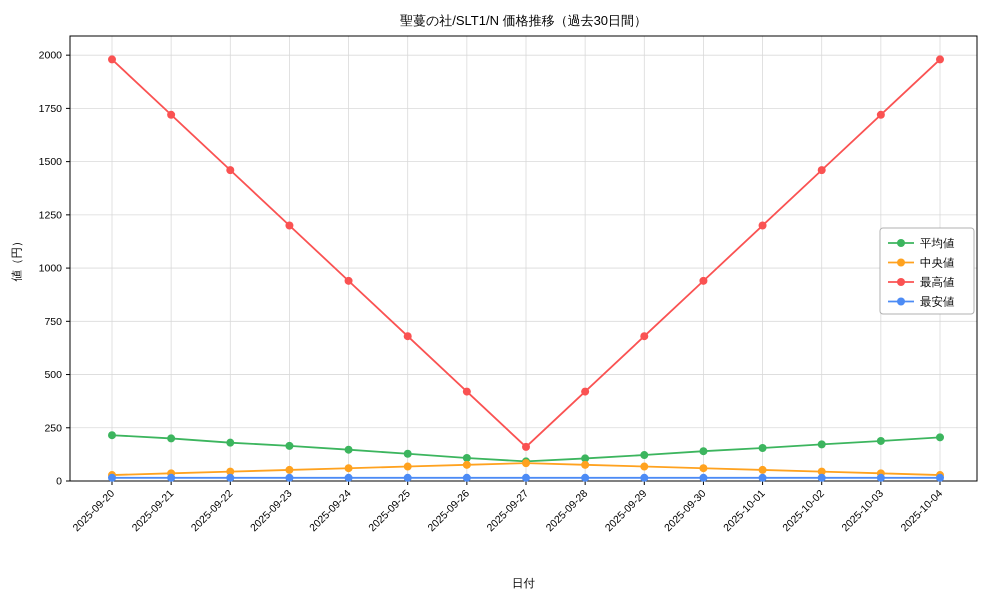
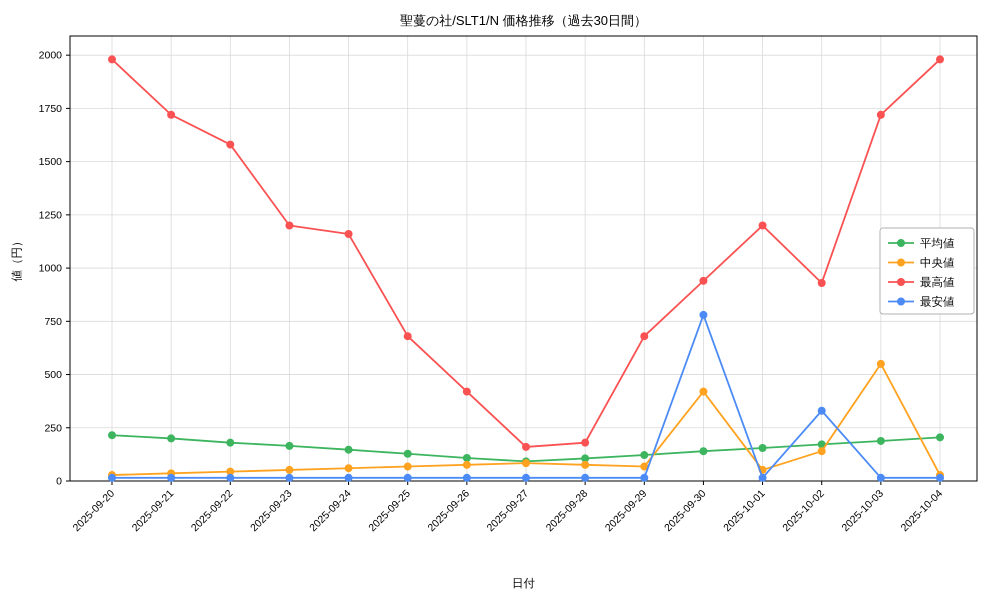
最高値/2025-09-22: 1460 -> 1580
最高値/2025-09-24: 940 -> 1160
最高値/2025-09-28: 420 -> 180
中央値/2025-09-30: 60 -> 420
最安値/2025-09-30: 20 -> 780
中央値/2025-10-02: 40 -> 140
最高値/2025-10-02: 1460 -> 930
最安値/2025-10-02: 20 -> 330
中央値/2025-10-03: 40 -> 550
